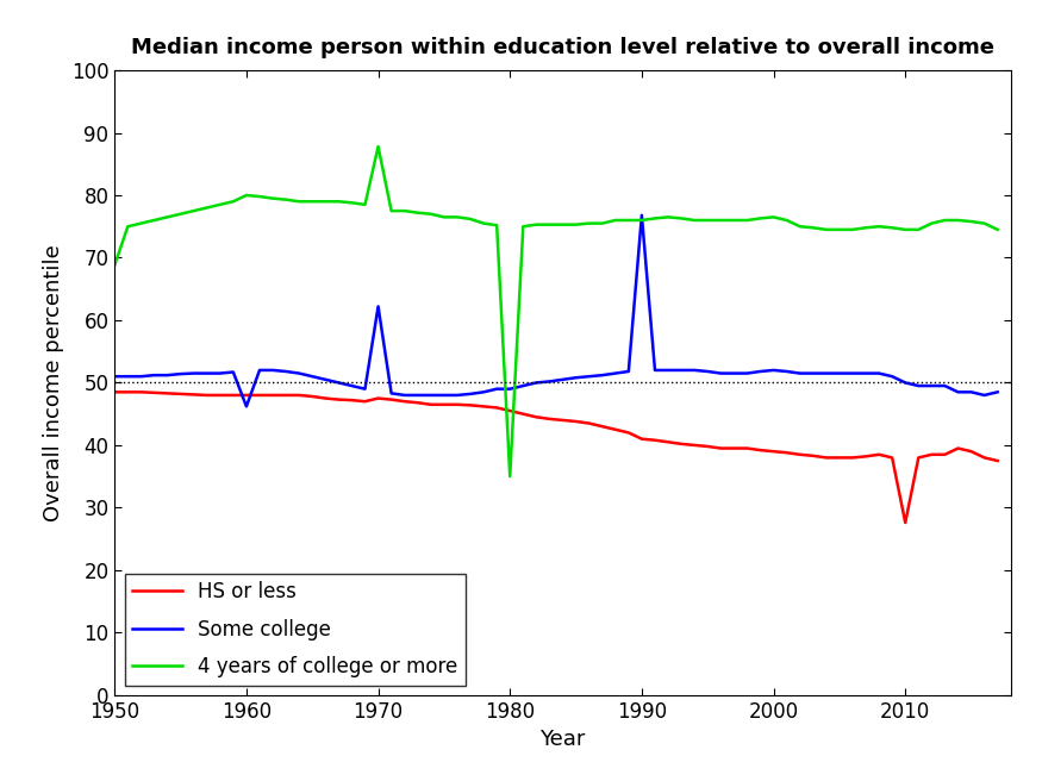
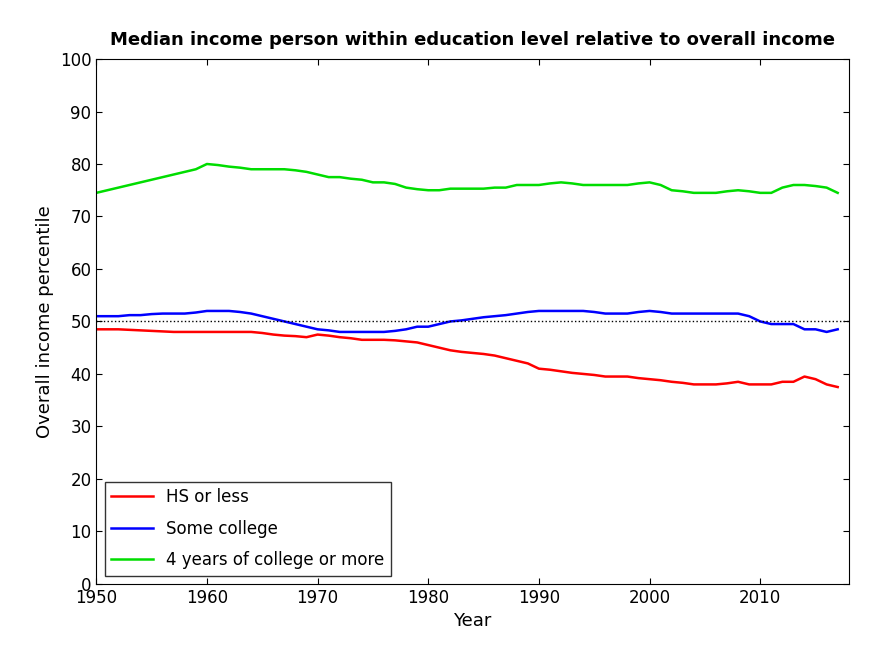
4 years of college or more/1950: 68.8 -> 74.5
Some college/1960: 46.2 -> 52.0
Some college/1970: 62.2 -> 48.5
4 years of college or more/1970: 87.8 -> 78.0
4 years of college or more/1980: 35.0 -> 75.0
Some college/1990: 76.8 -> 52.0
HS or less/2010: 27.6 -> 38.0
